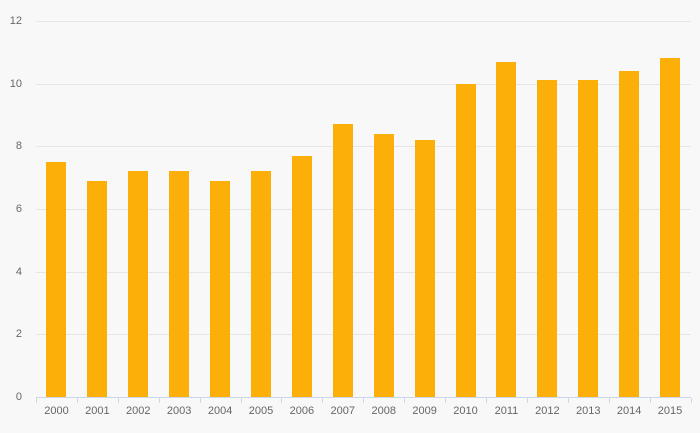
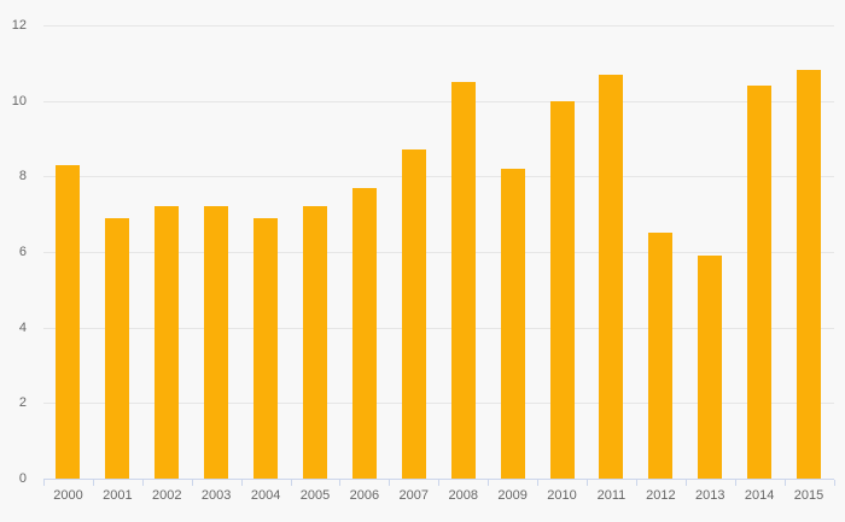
2000: 7.5 -> 8.3
2008: 8.4 -> 10.5
2012: 10.1 -> 6.5
2013: 10.1 -> 5.9
